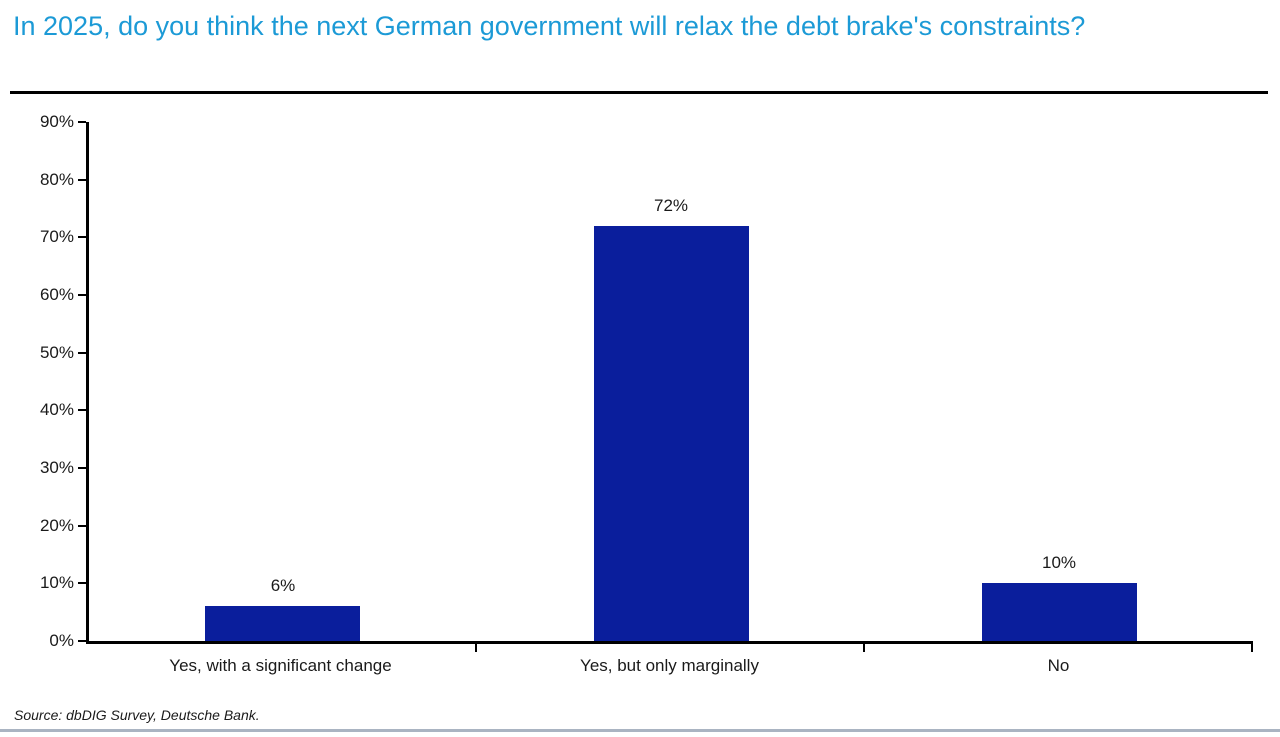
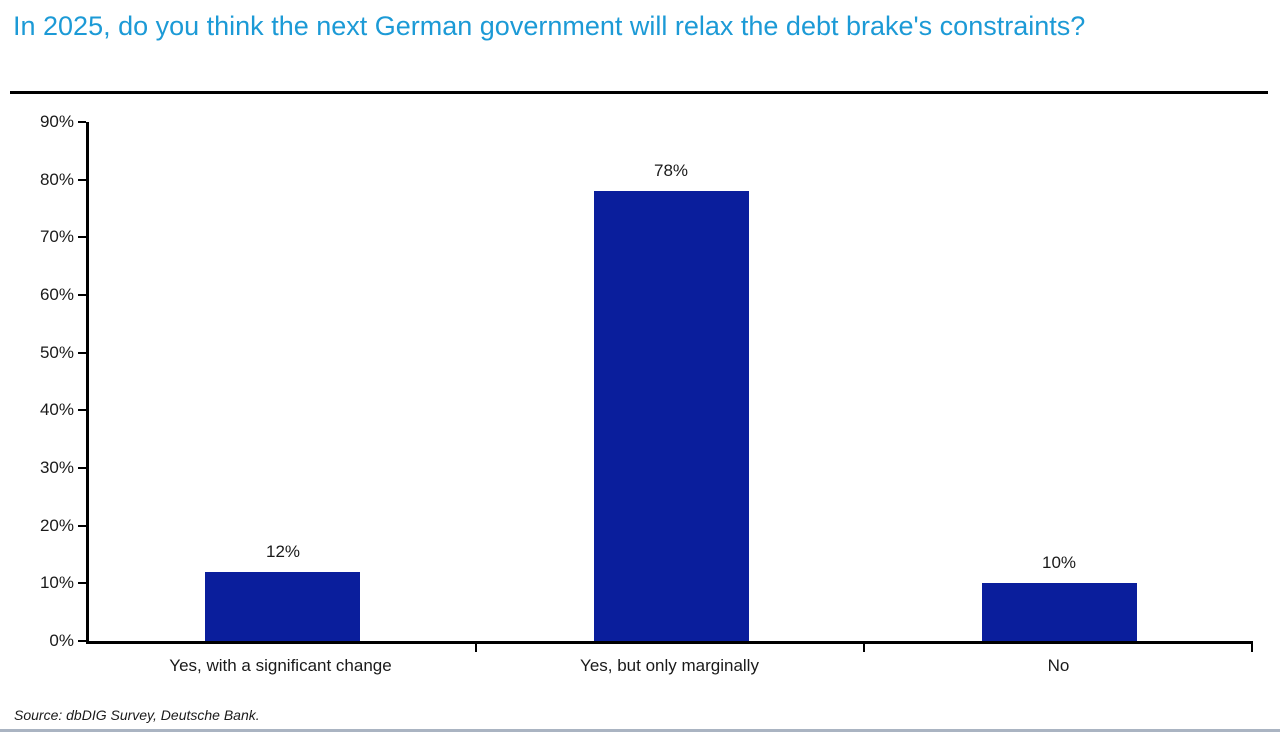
Yes, with a significant change: 6% -> 12%
Yes, but only marginally: 72% -> 78%
